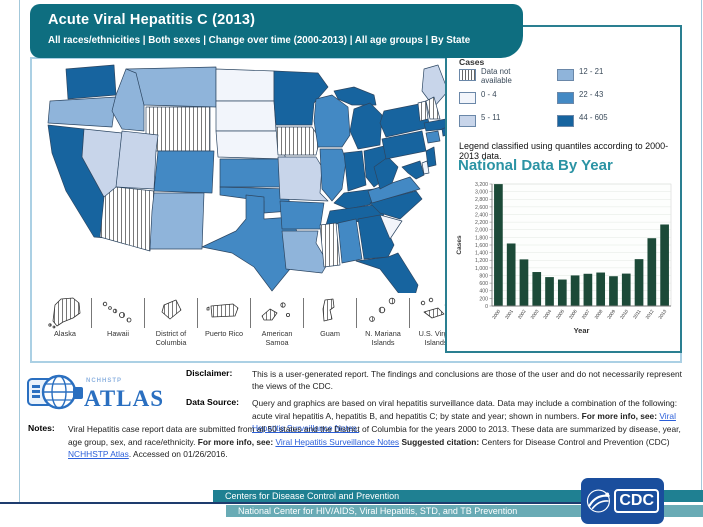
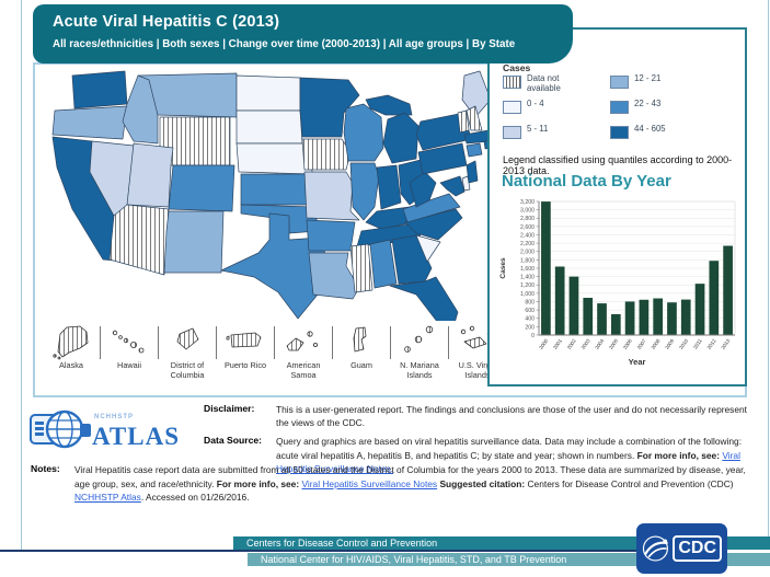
2002: 1200 -> 1400
2005: 700 -> 500
